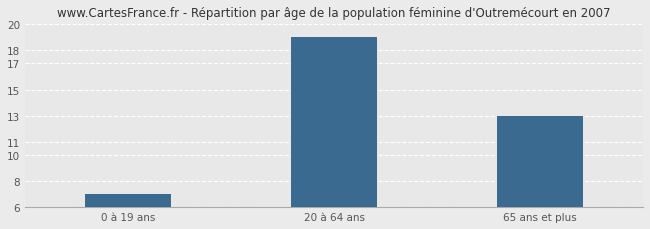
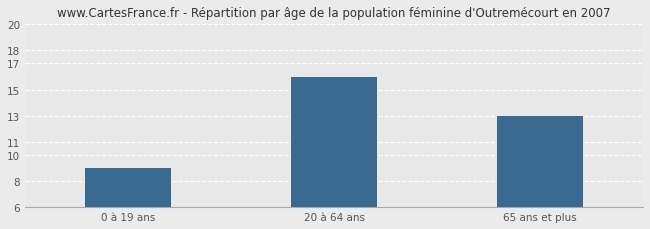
0 à 19 ans: 7 -> 9
20 à 64 ans: 19 -> 16
